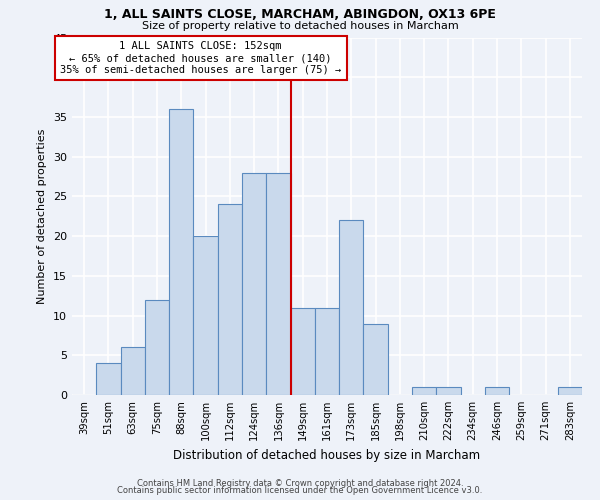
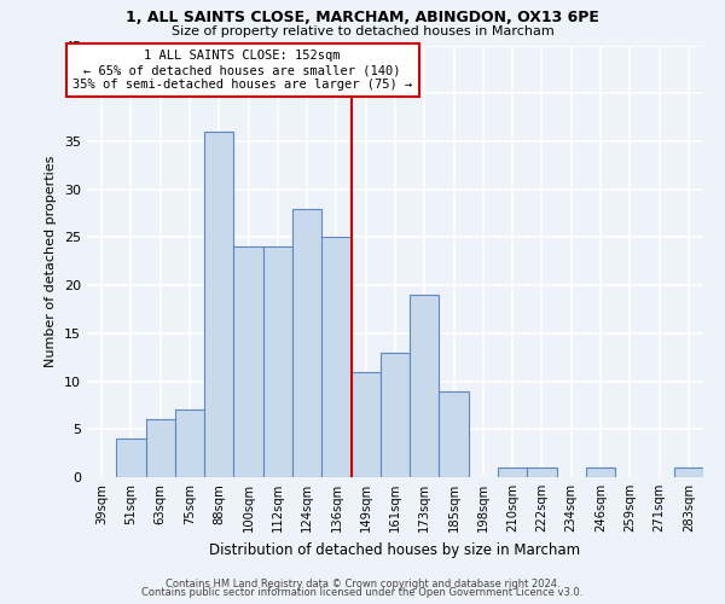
75sqm: 12 -> 7
100sqm: 20 -> 24
136sqm: 28 -> 25
161sqm: 11 -> 13
173sqm: 22 -> 19
